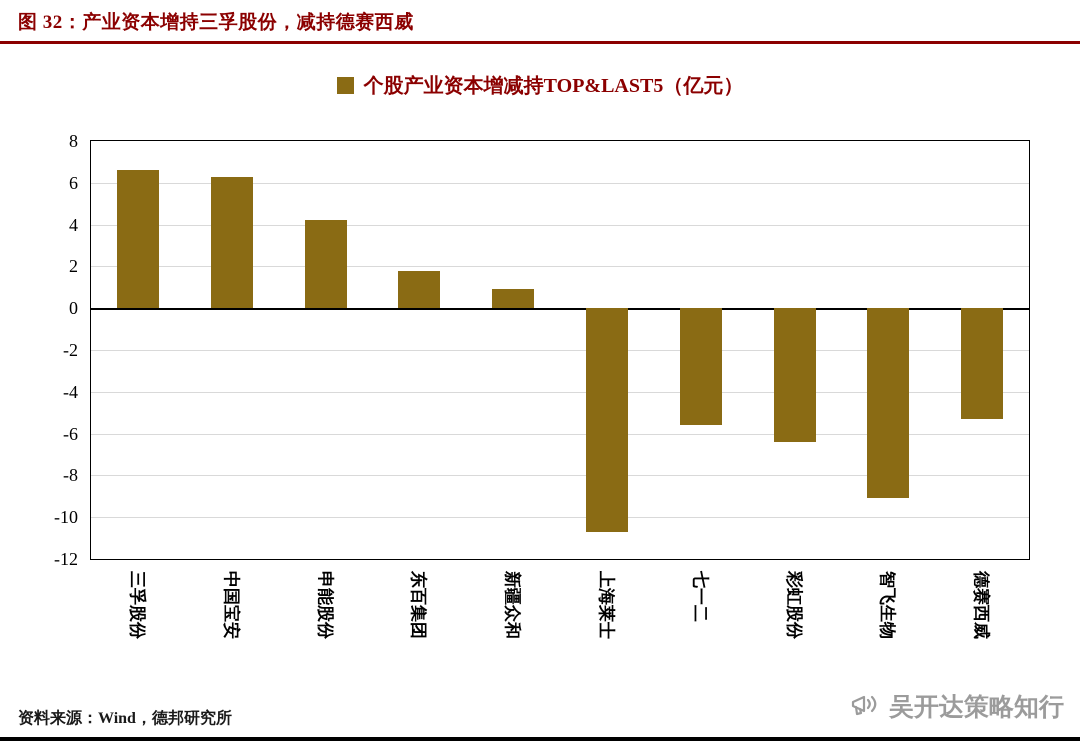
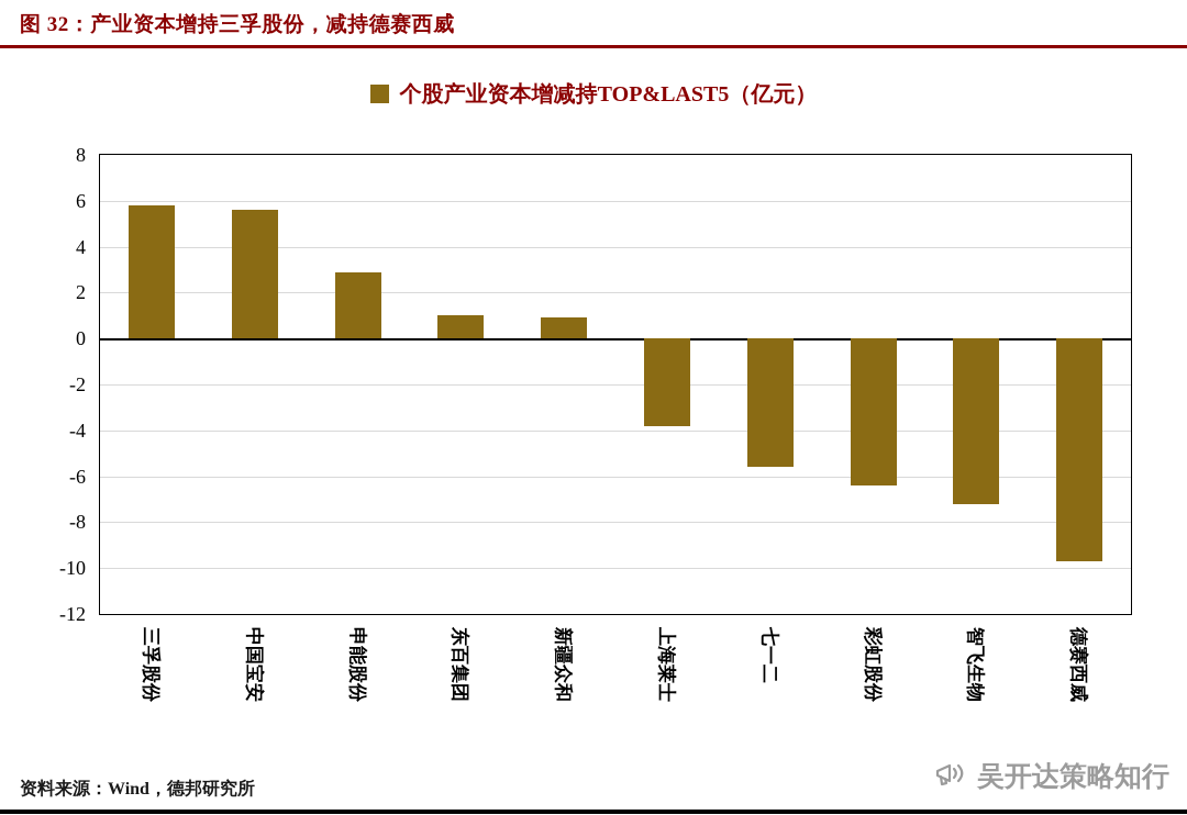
三孚股份: 6.6 -> 5.8
中国宝安: 6.3 -> 5.6
申能股份: 4.2 -> 2.9
东百集团: 1.8 -> 1.0
上海莱士: -10.7 -> -3.8
智飞生物: -9.1 -> -7.2
德赛西威: -5.3 -> -9.7
